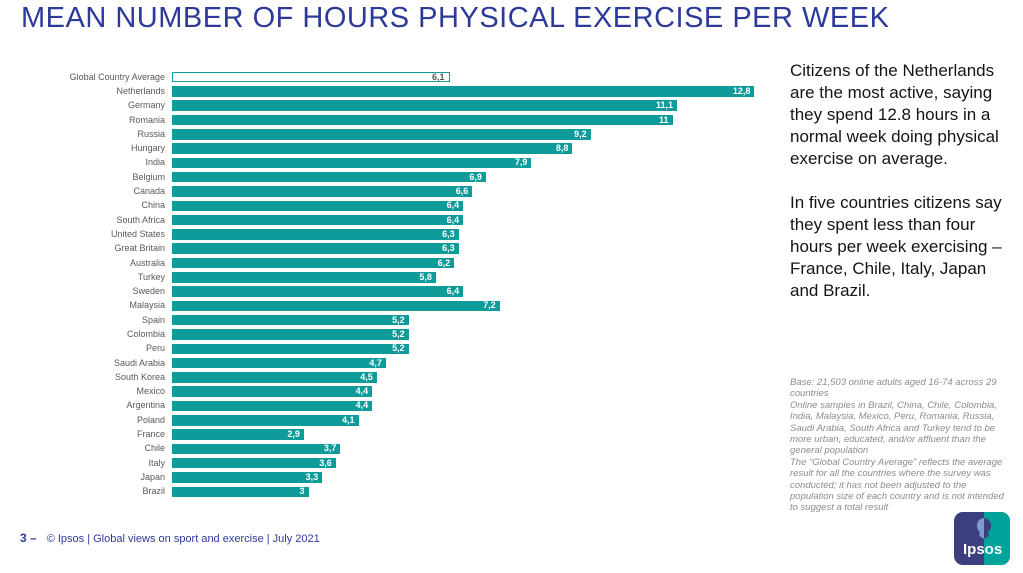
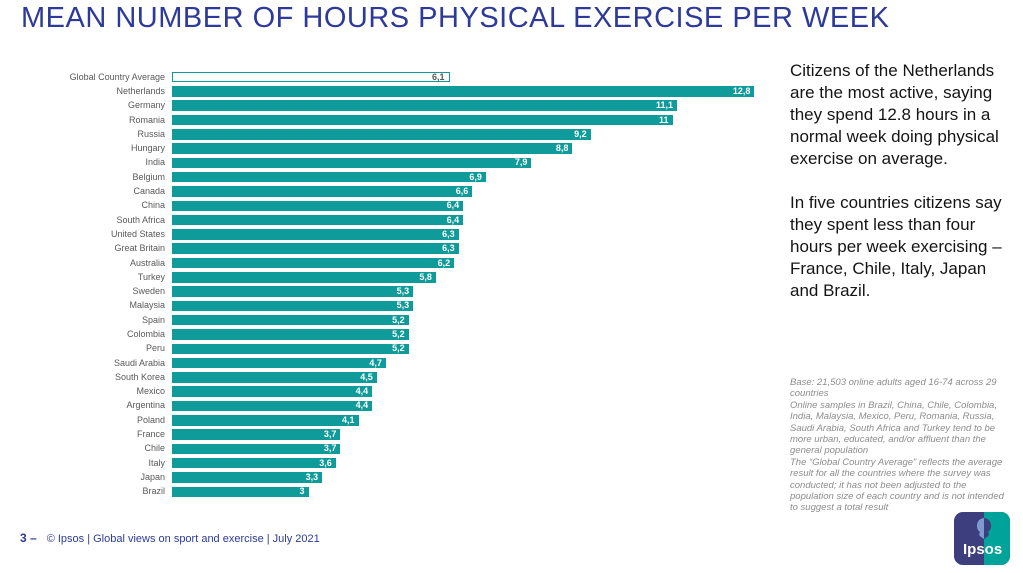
Sweden: 6,4 -> 5,3
Malaysia: 7,2 -> 5,3
France: 2,9 -> 3,7
